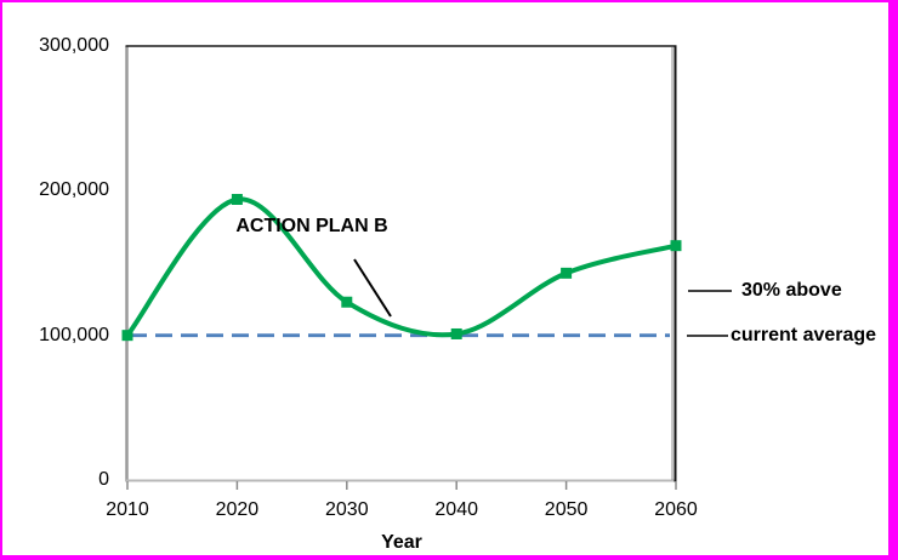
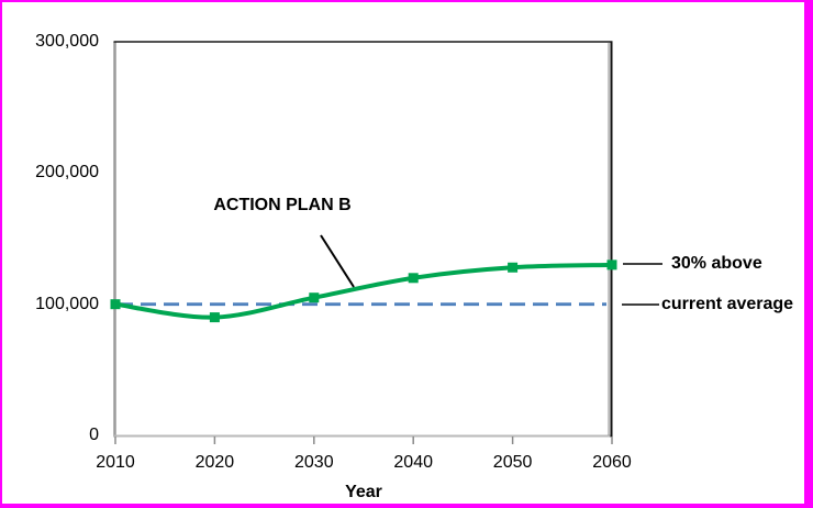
2020: 194000 -> 90000
2030: 123000 -> 105000
2040: 101000 -> 120000
2050: 143000 -> 128000
2060: 162000 -> 130000
